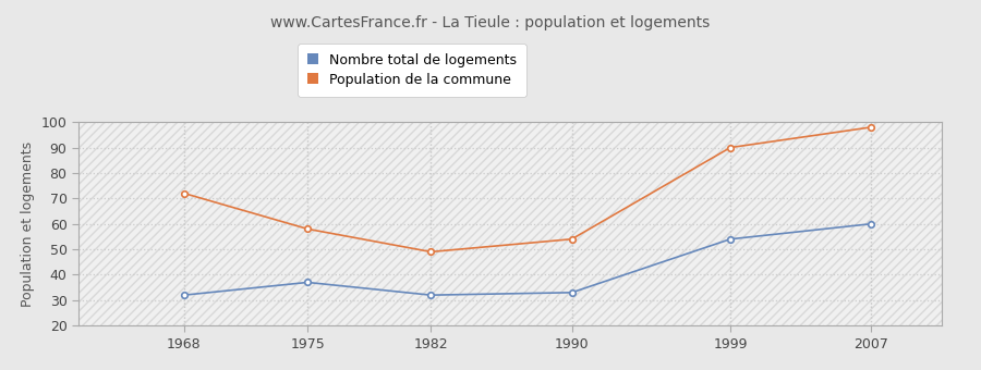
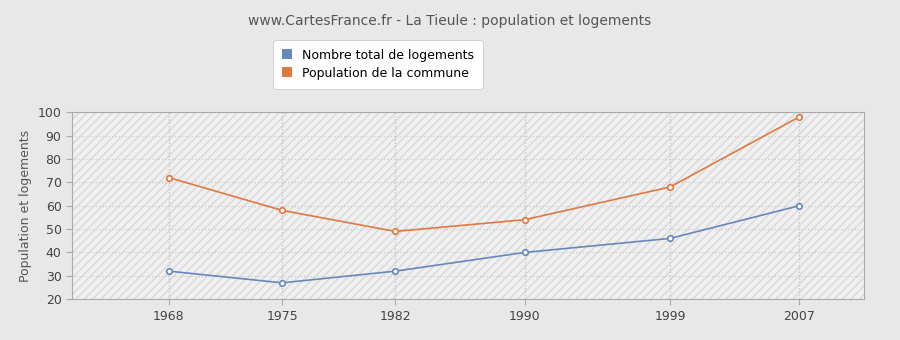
Nombre total de logements/1975: 37 -> 27
Nombre total de logements/1990: 33 -> 40
Nombre total de logements/1999: 54 -> 46
Population de la commune/1999: 90 -> 68
